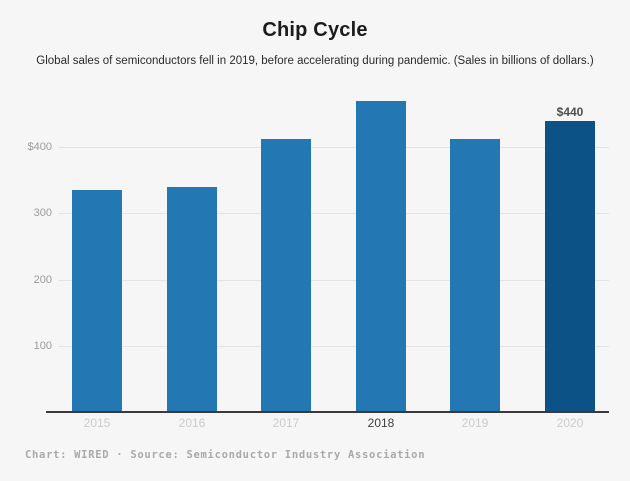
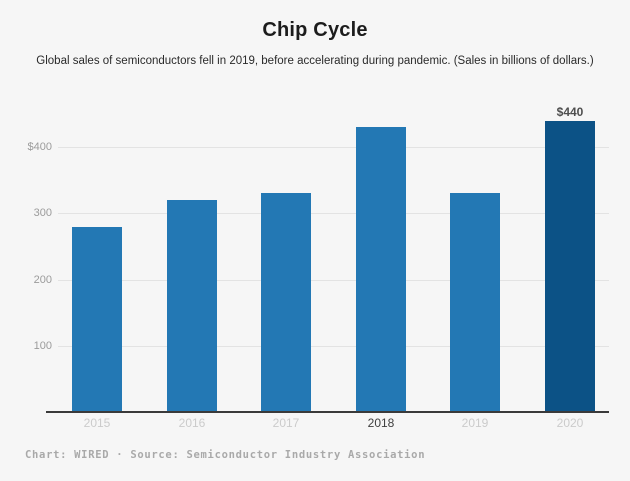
2015: $340 -> $280
2016: $340 -> $320
2017: $410 -> $330
2018: $470 -> $430
2019: $410 -> $330
